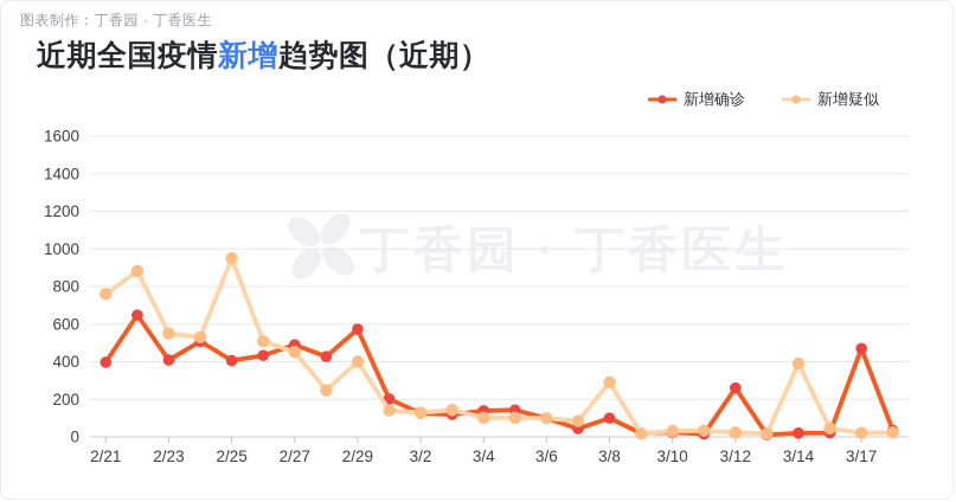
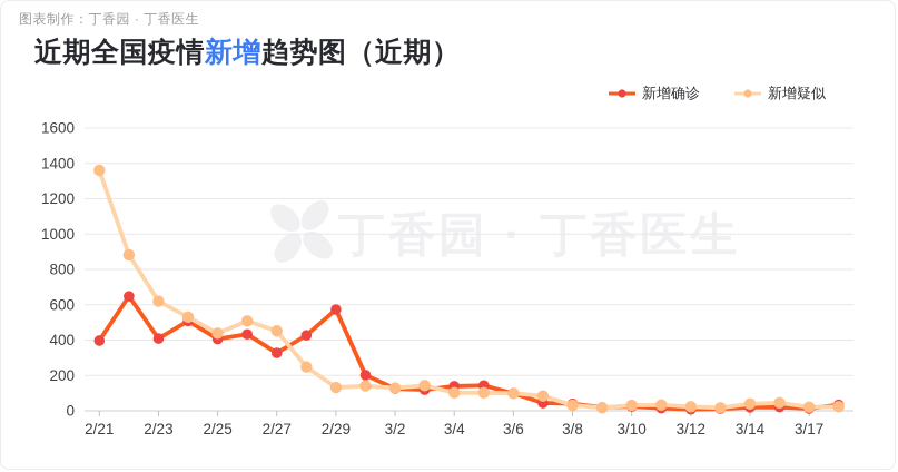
新增疑似/2/21: 760 -> 1360
新增疑似/2/23: 550 -> 620
新增疑似/2/25: 950 -> 440
新增确诊/2/27: 490 -> 330
新增疑似/2/29: 400 -> 130
新增确诊/3/8: 100 -> 40
新增疑似/3/8: 290 -> 30
新增确诊/3/12: 260 -> 10
新增疑似/3/14: 390 -> 40
新增确诊/3/17: 470 -> 10
